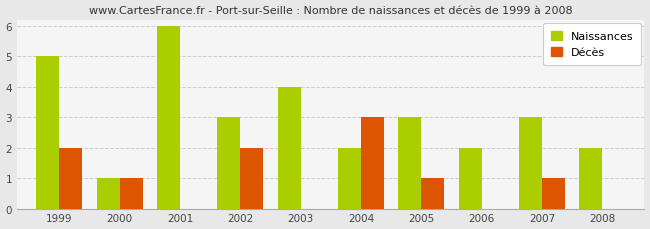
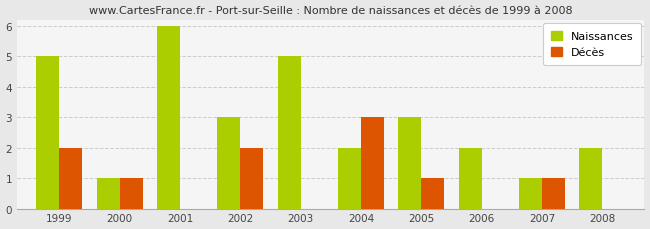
Naissances/2003: 4 -> 5
Naissances/2007: 3 -> 1
